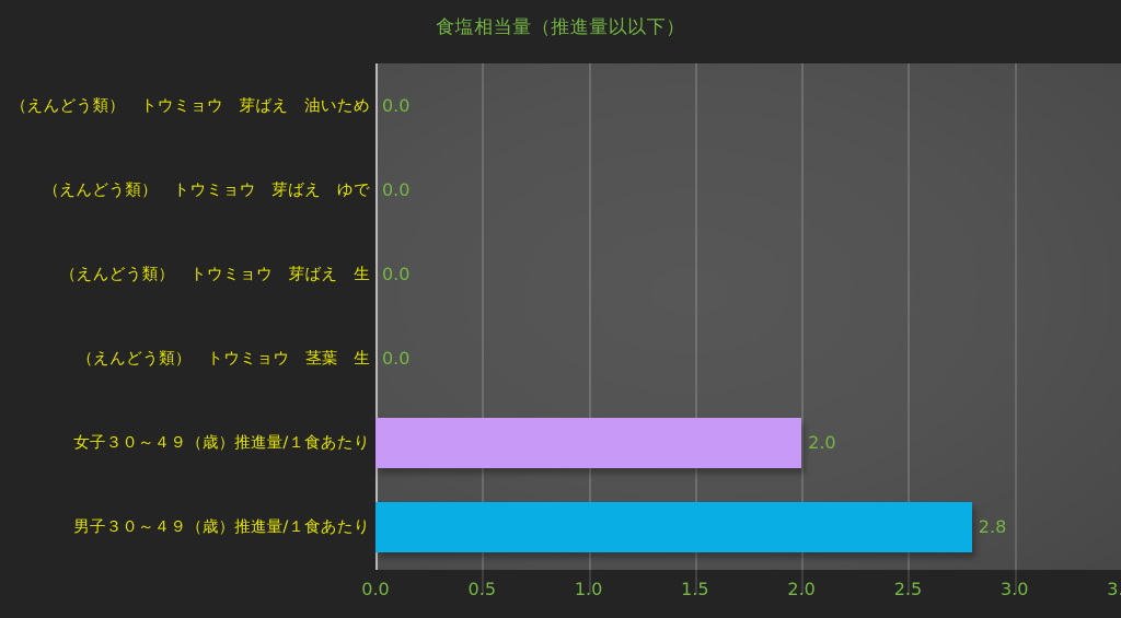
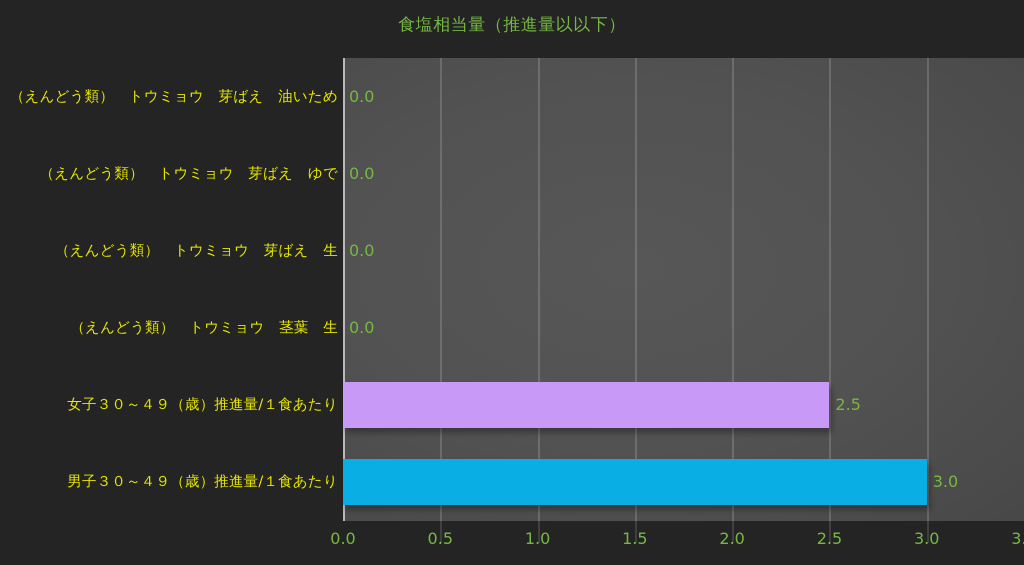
女子３０～４９（歳）推進量/１食あたり: 2.0 -> 2.5
男子３０～４９（歳）推進量/１食あたり: 2.8 -> 3.0
